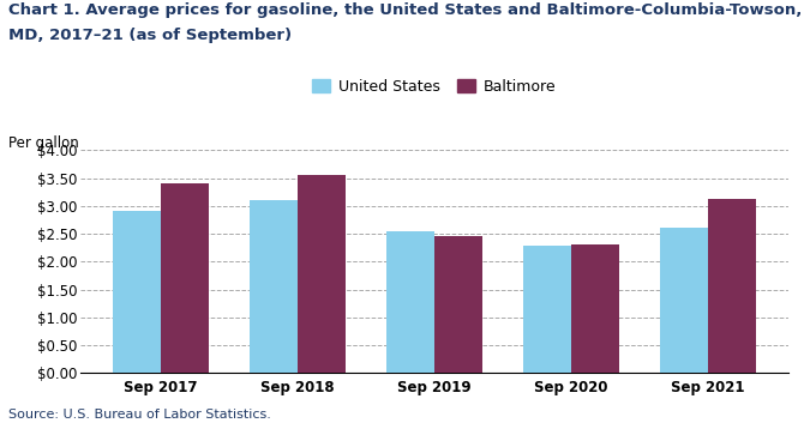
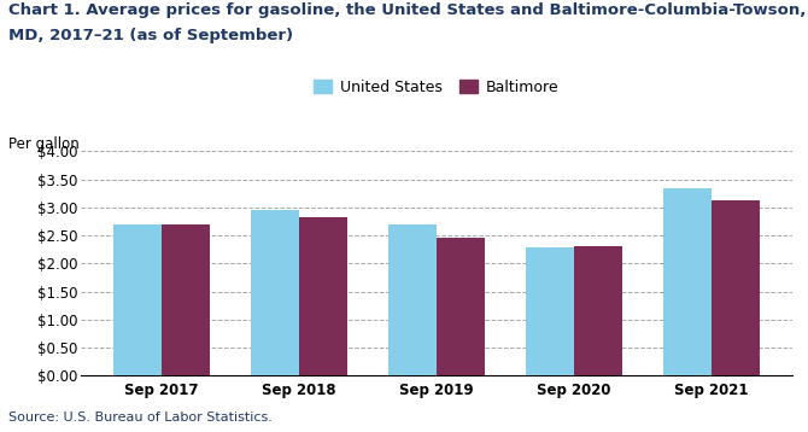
United States/Sep 2017: $2.90 -> $2.70
Baltimore/Sep 2017: $3.40 -> $2.70
United States/Sep 2018: $3.10 -> $2.95
Baltimore/Sep 2018: $3.55 -> $2.82
United States/Sep 2019: $2.55 -> $2.70
United States/Sep 2021: $2.60 -> $3.35
